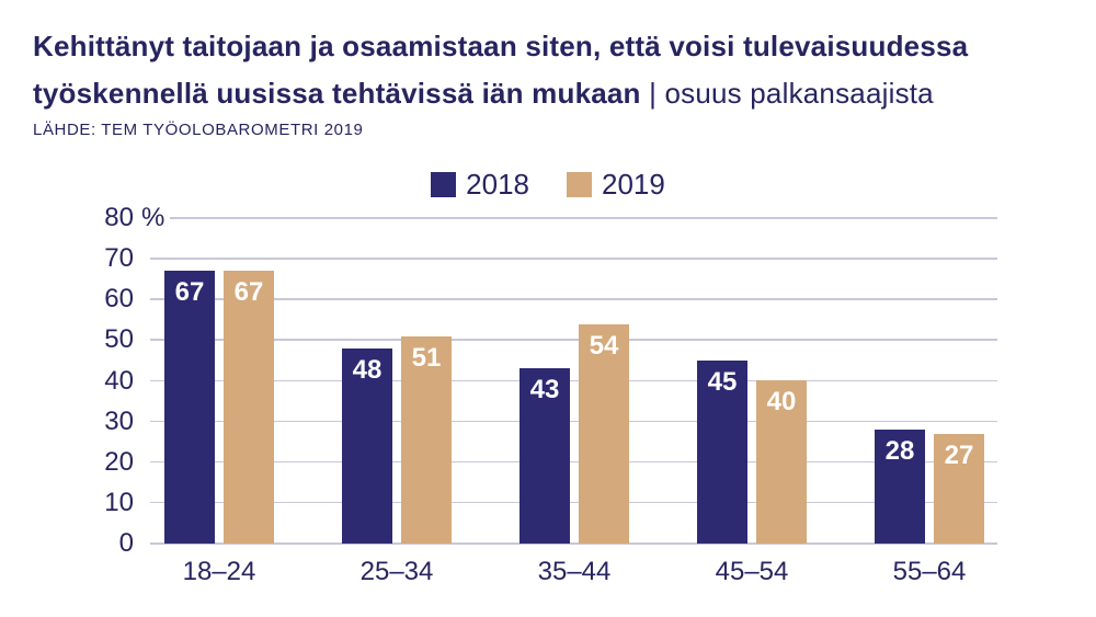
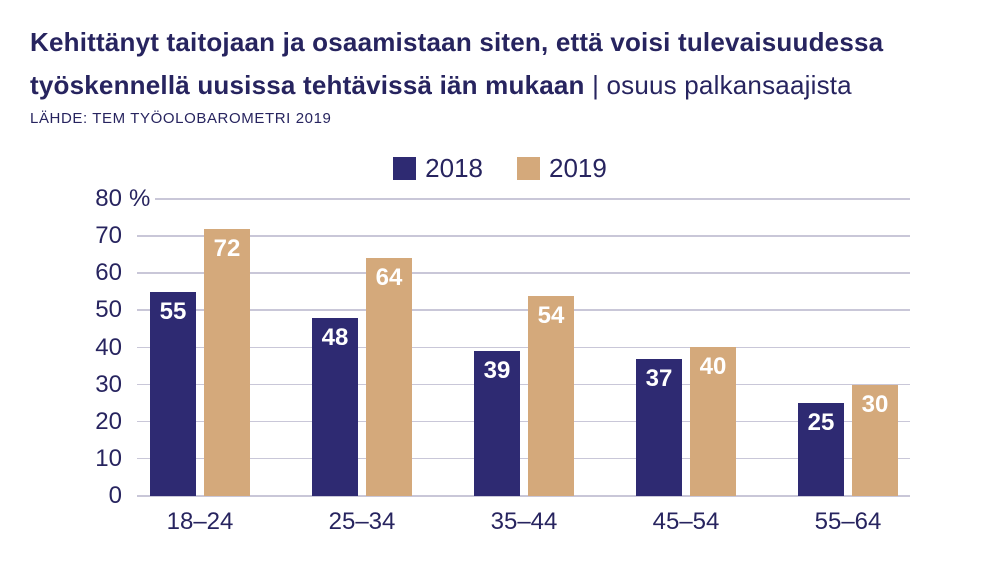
2018/18–24: 67 -> 55
2019/18–24: 67 -> 72
2019/25–34: 51 -> 64
2018/35–44: 43 -> 39
2018/45–54: 45 -> 37
2018/55–64: 28 -> 25
2019/55–64: 27 -> 30
